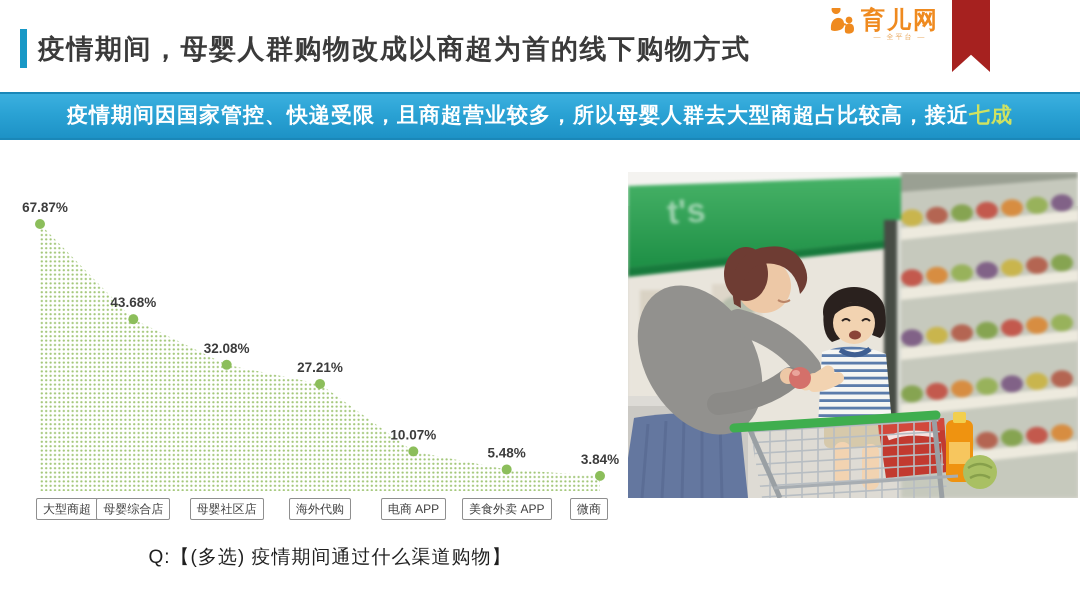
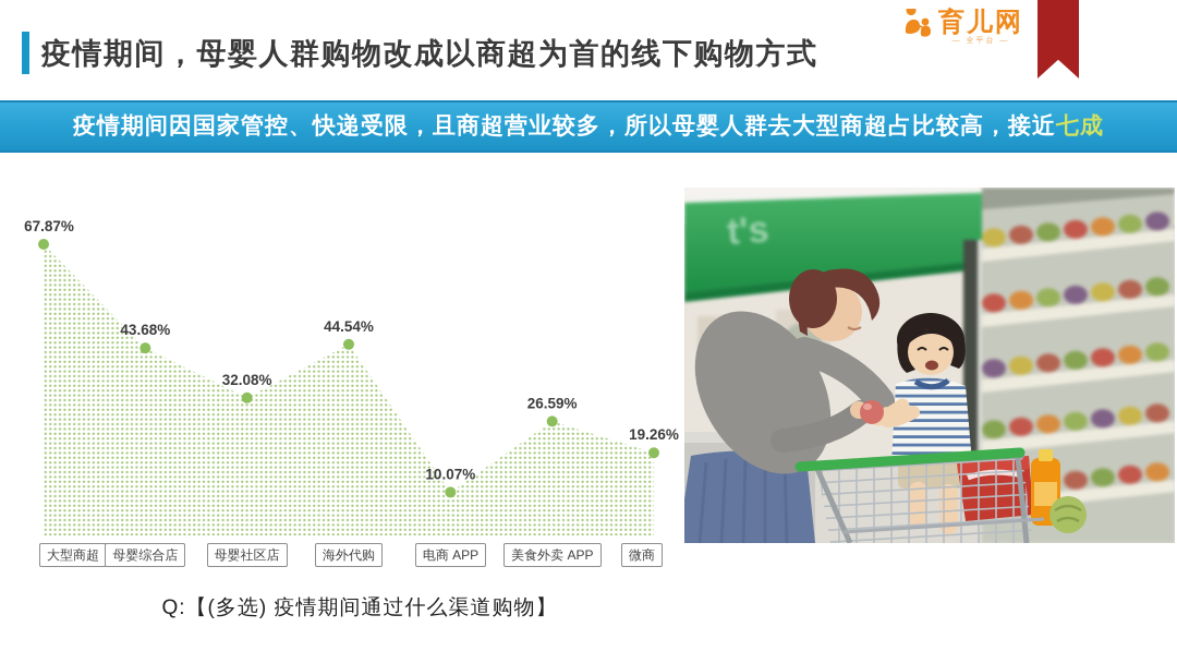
海外代购: 27.21% -> 44.54%
美食外卖 APP: 5.48% -> 26.59%
微商: 3.84% -> 19.26%
